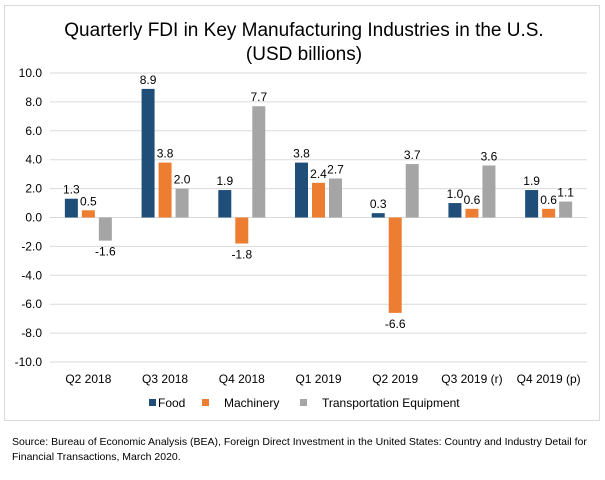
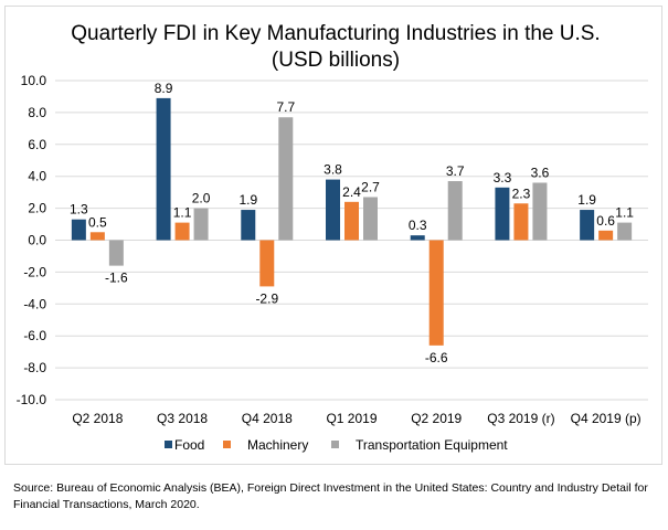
Machinery/Q3 2018: 3.8 -> 1.1
Machinery/Q4 2018: -1.8 -> -2.9
Food/Q3 2019 (r): 1.0 -> 3.3
Machinery/Q3 2019 (r): 0.6 -> 2.3
